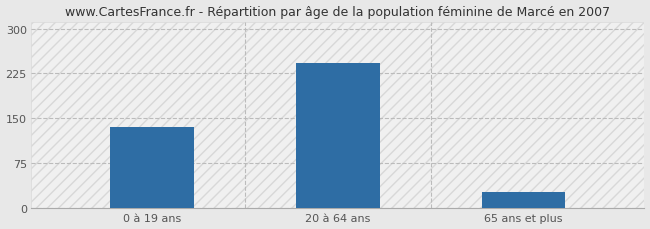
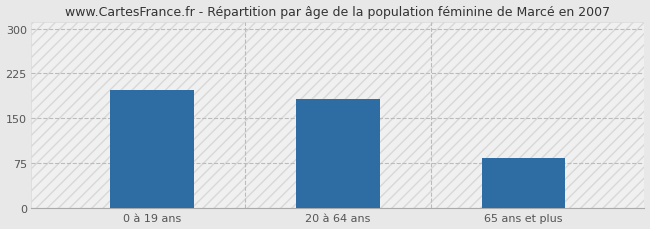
0 à 19 ans: 135 -> 198
20 à 64 ans: 243 -> 182
65 ans et plus: 27 -> 84
